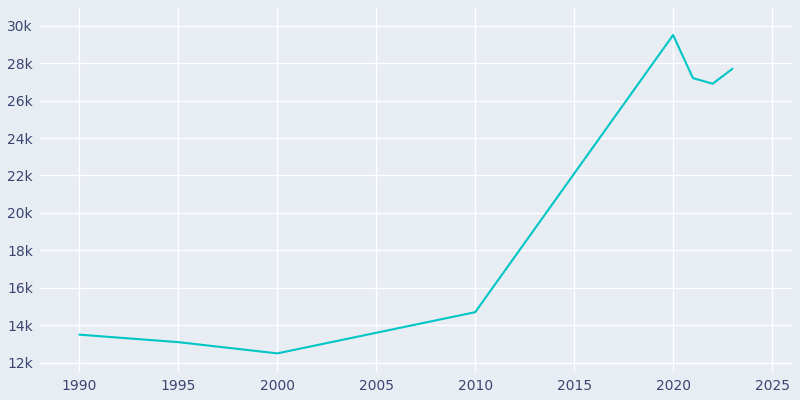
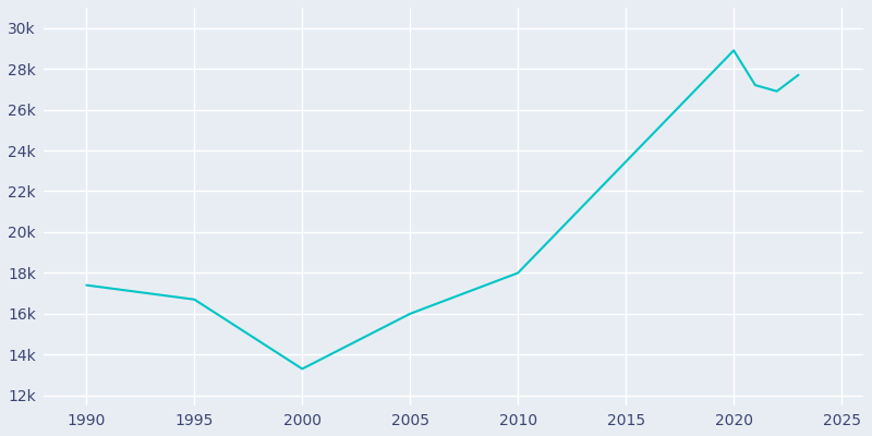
1990: 13.5k -> 17.4k
1995: 13.1k -> 16.7k
2000: 12.5k -> 13.3k
2005: 13.6k -> 16.0k
2010: 14.7k -> 18.0k
2020: 29.5k -> 28.9k
